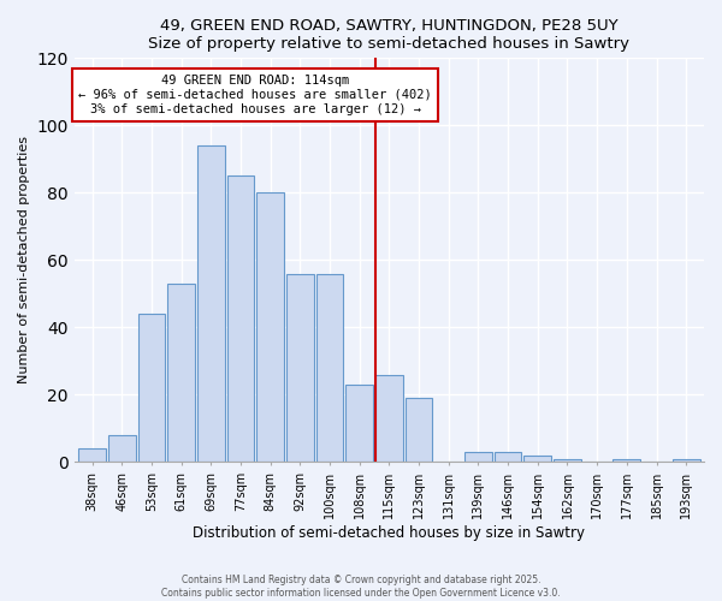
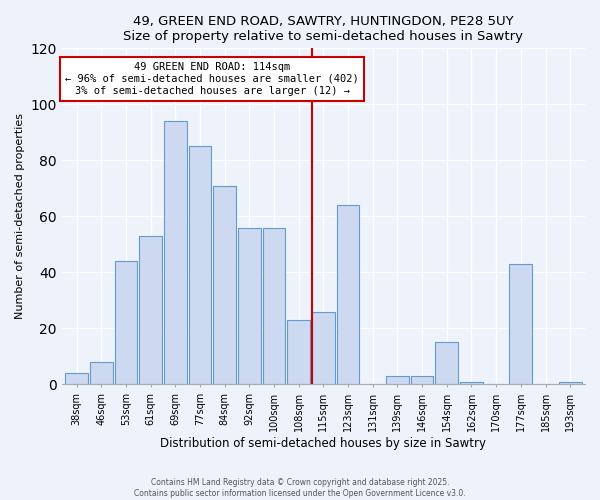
84sqm: 80 -> 71
123sqm: 19 -> 64
154sqm: 2 -> 15
177sqm: 1 -> 43
